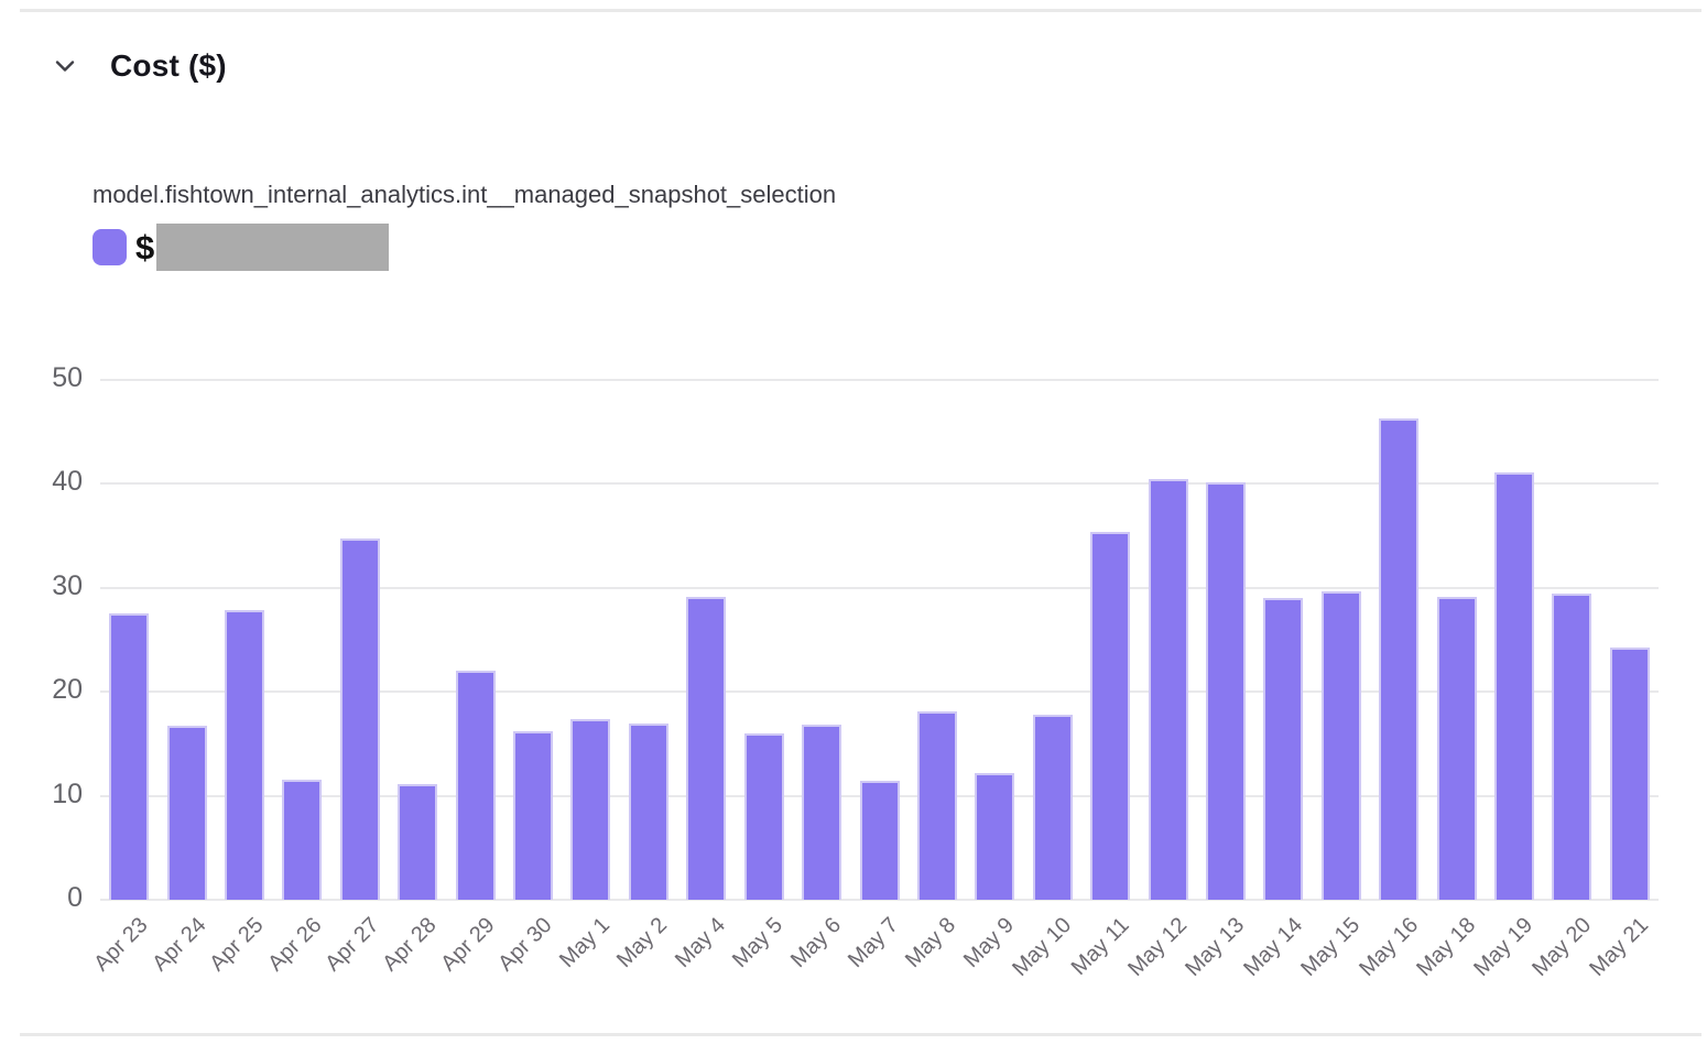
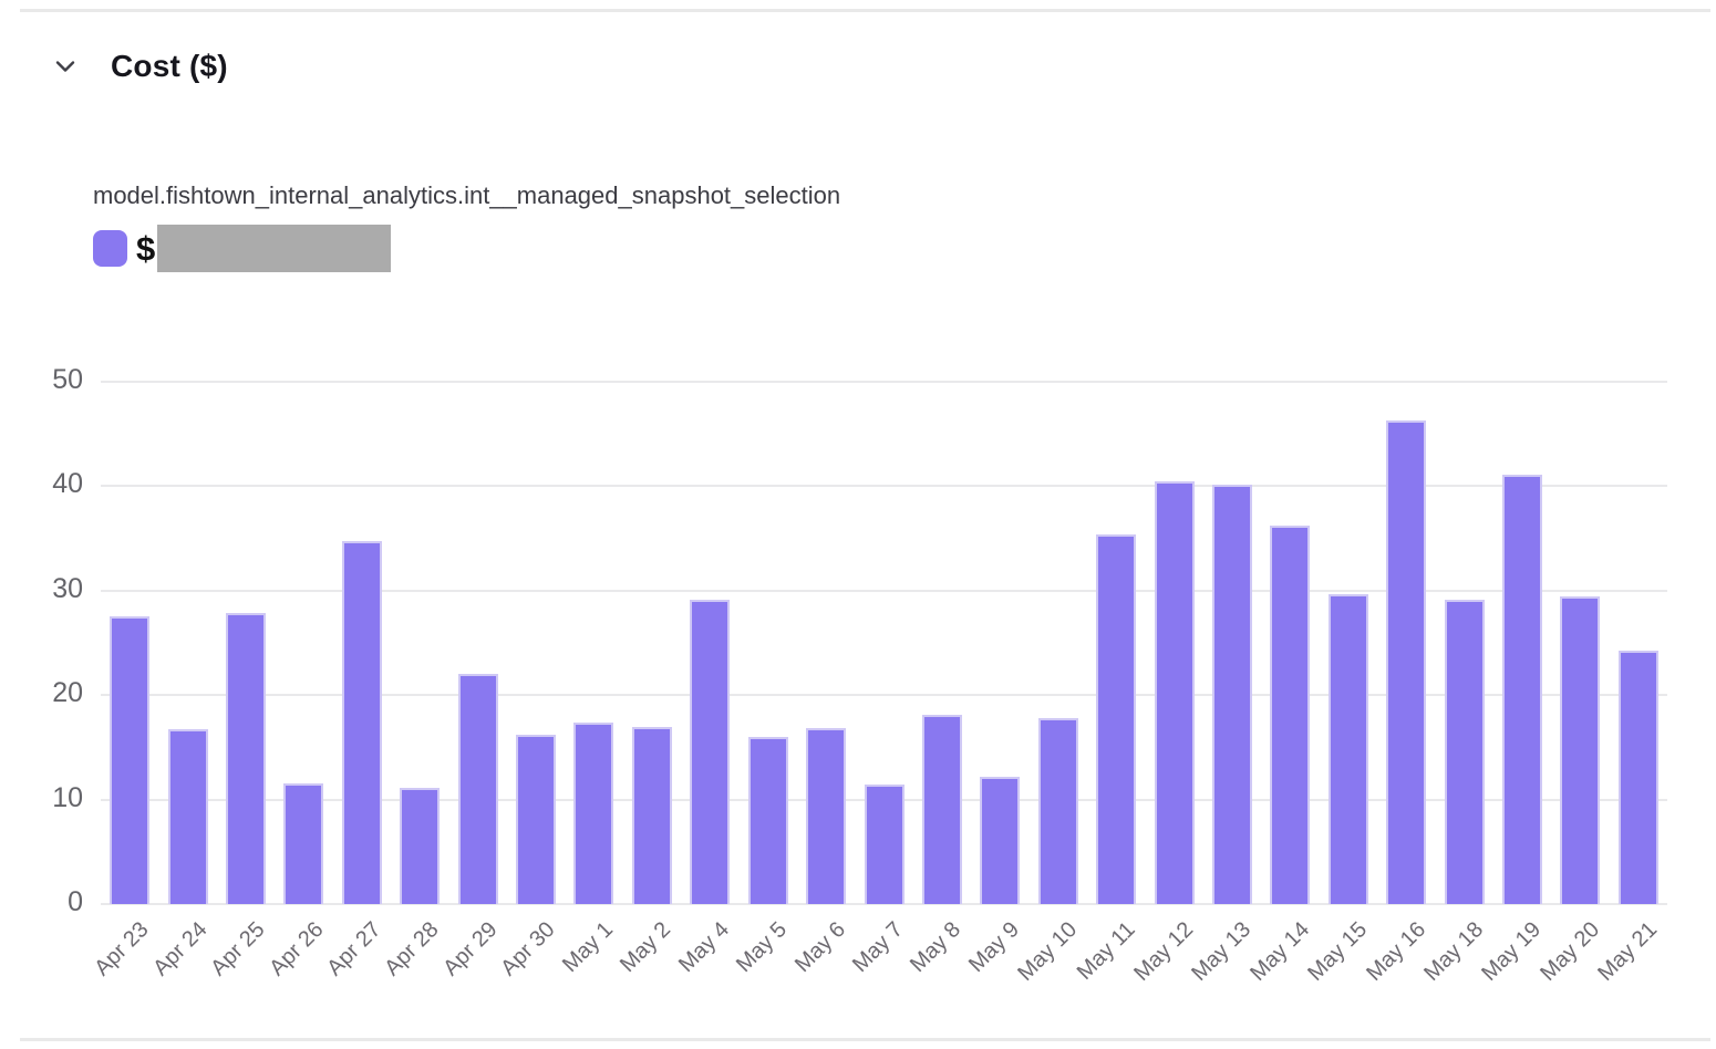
May 14: 29 -> 36
